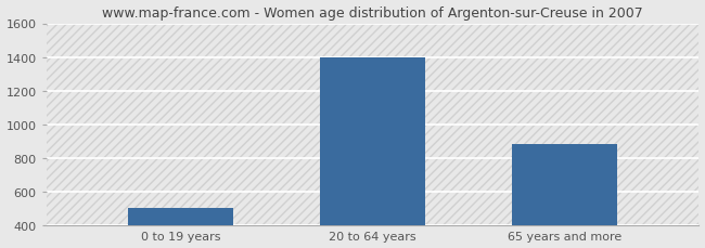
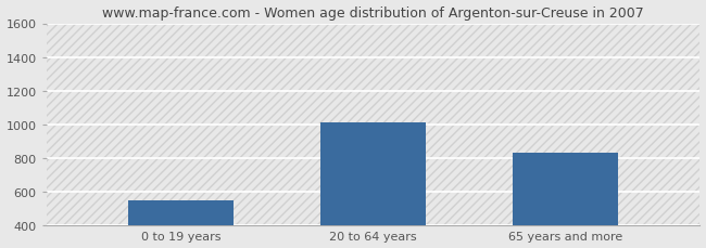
0 to 19 years: 500 -> 550
20 to 64 years: 1400 -> 1010
65 years and more: 880 -> 830
